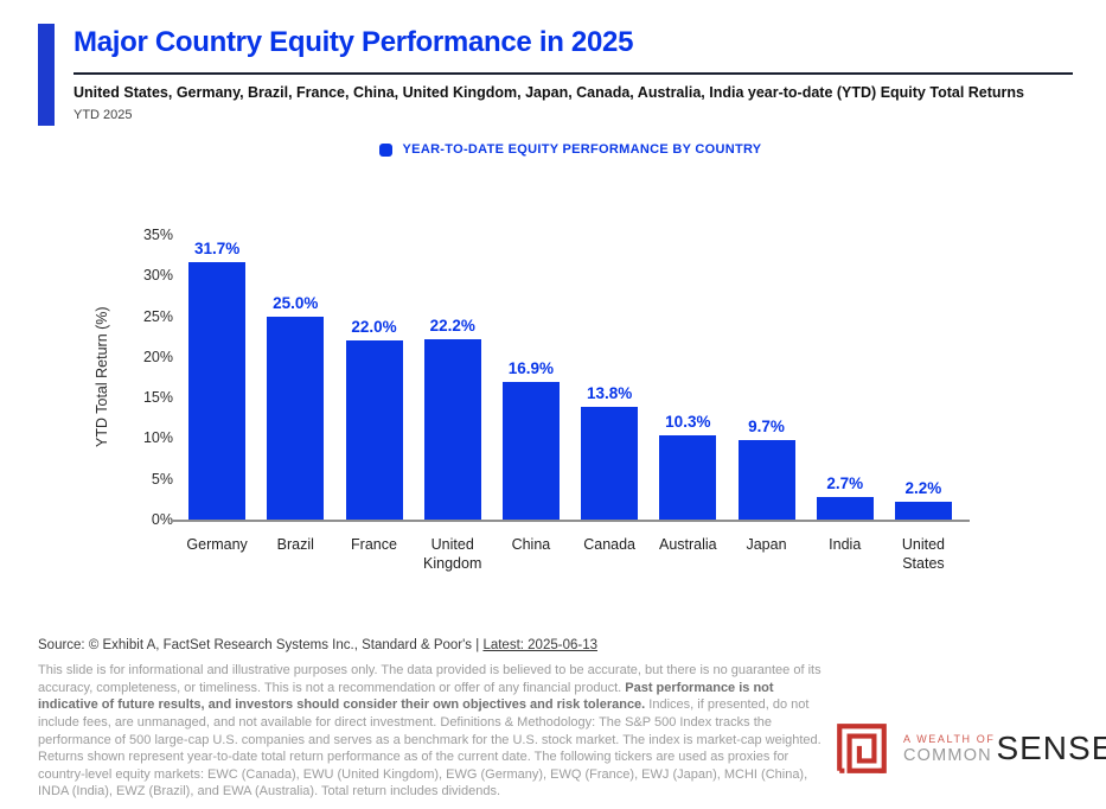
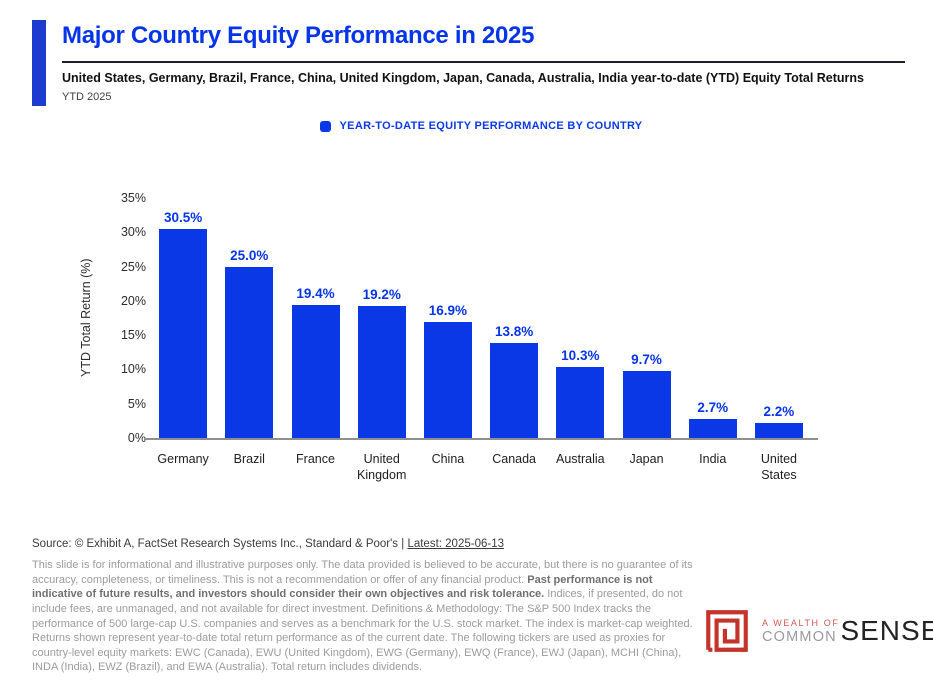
Germany: 31.7% -> 30.5%
France: 22.0% -> 19.4%
United Kingdom: 22.2% -> 19.2%
